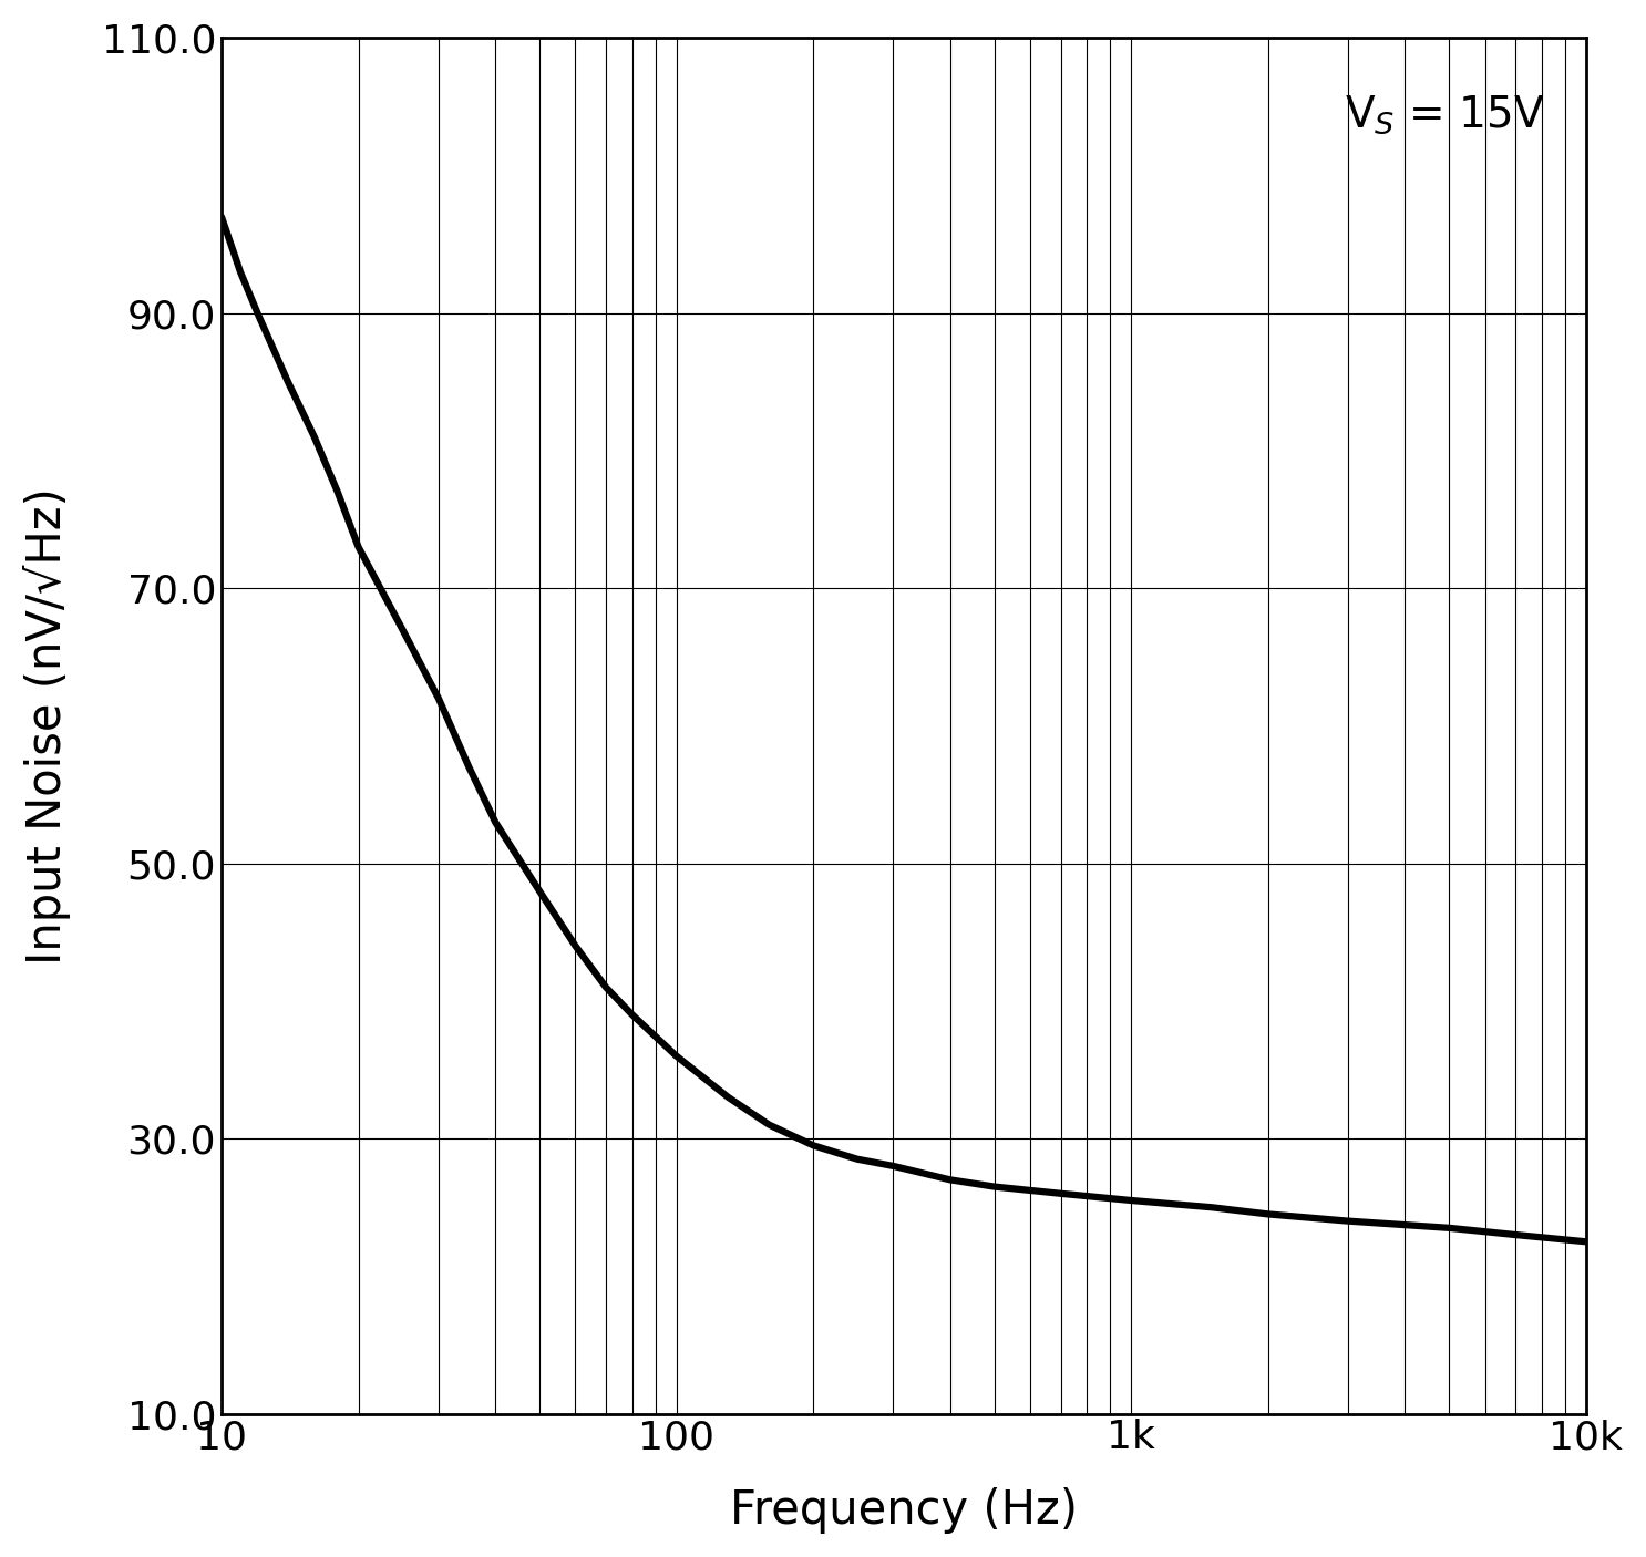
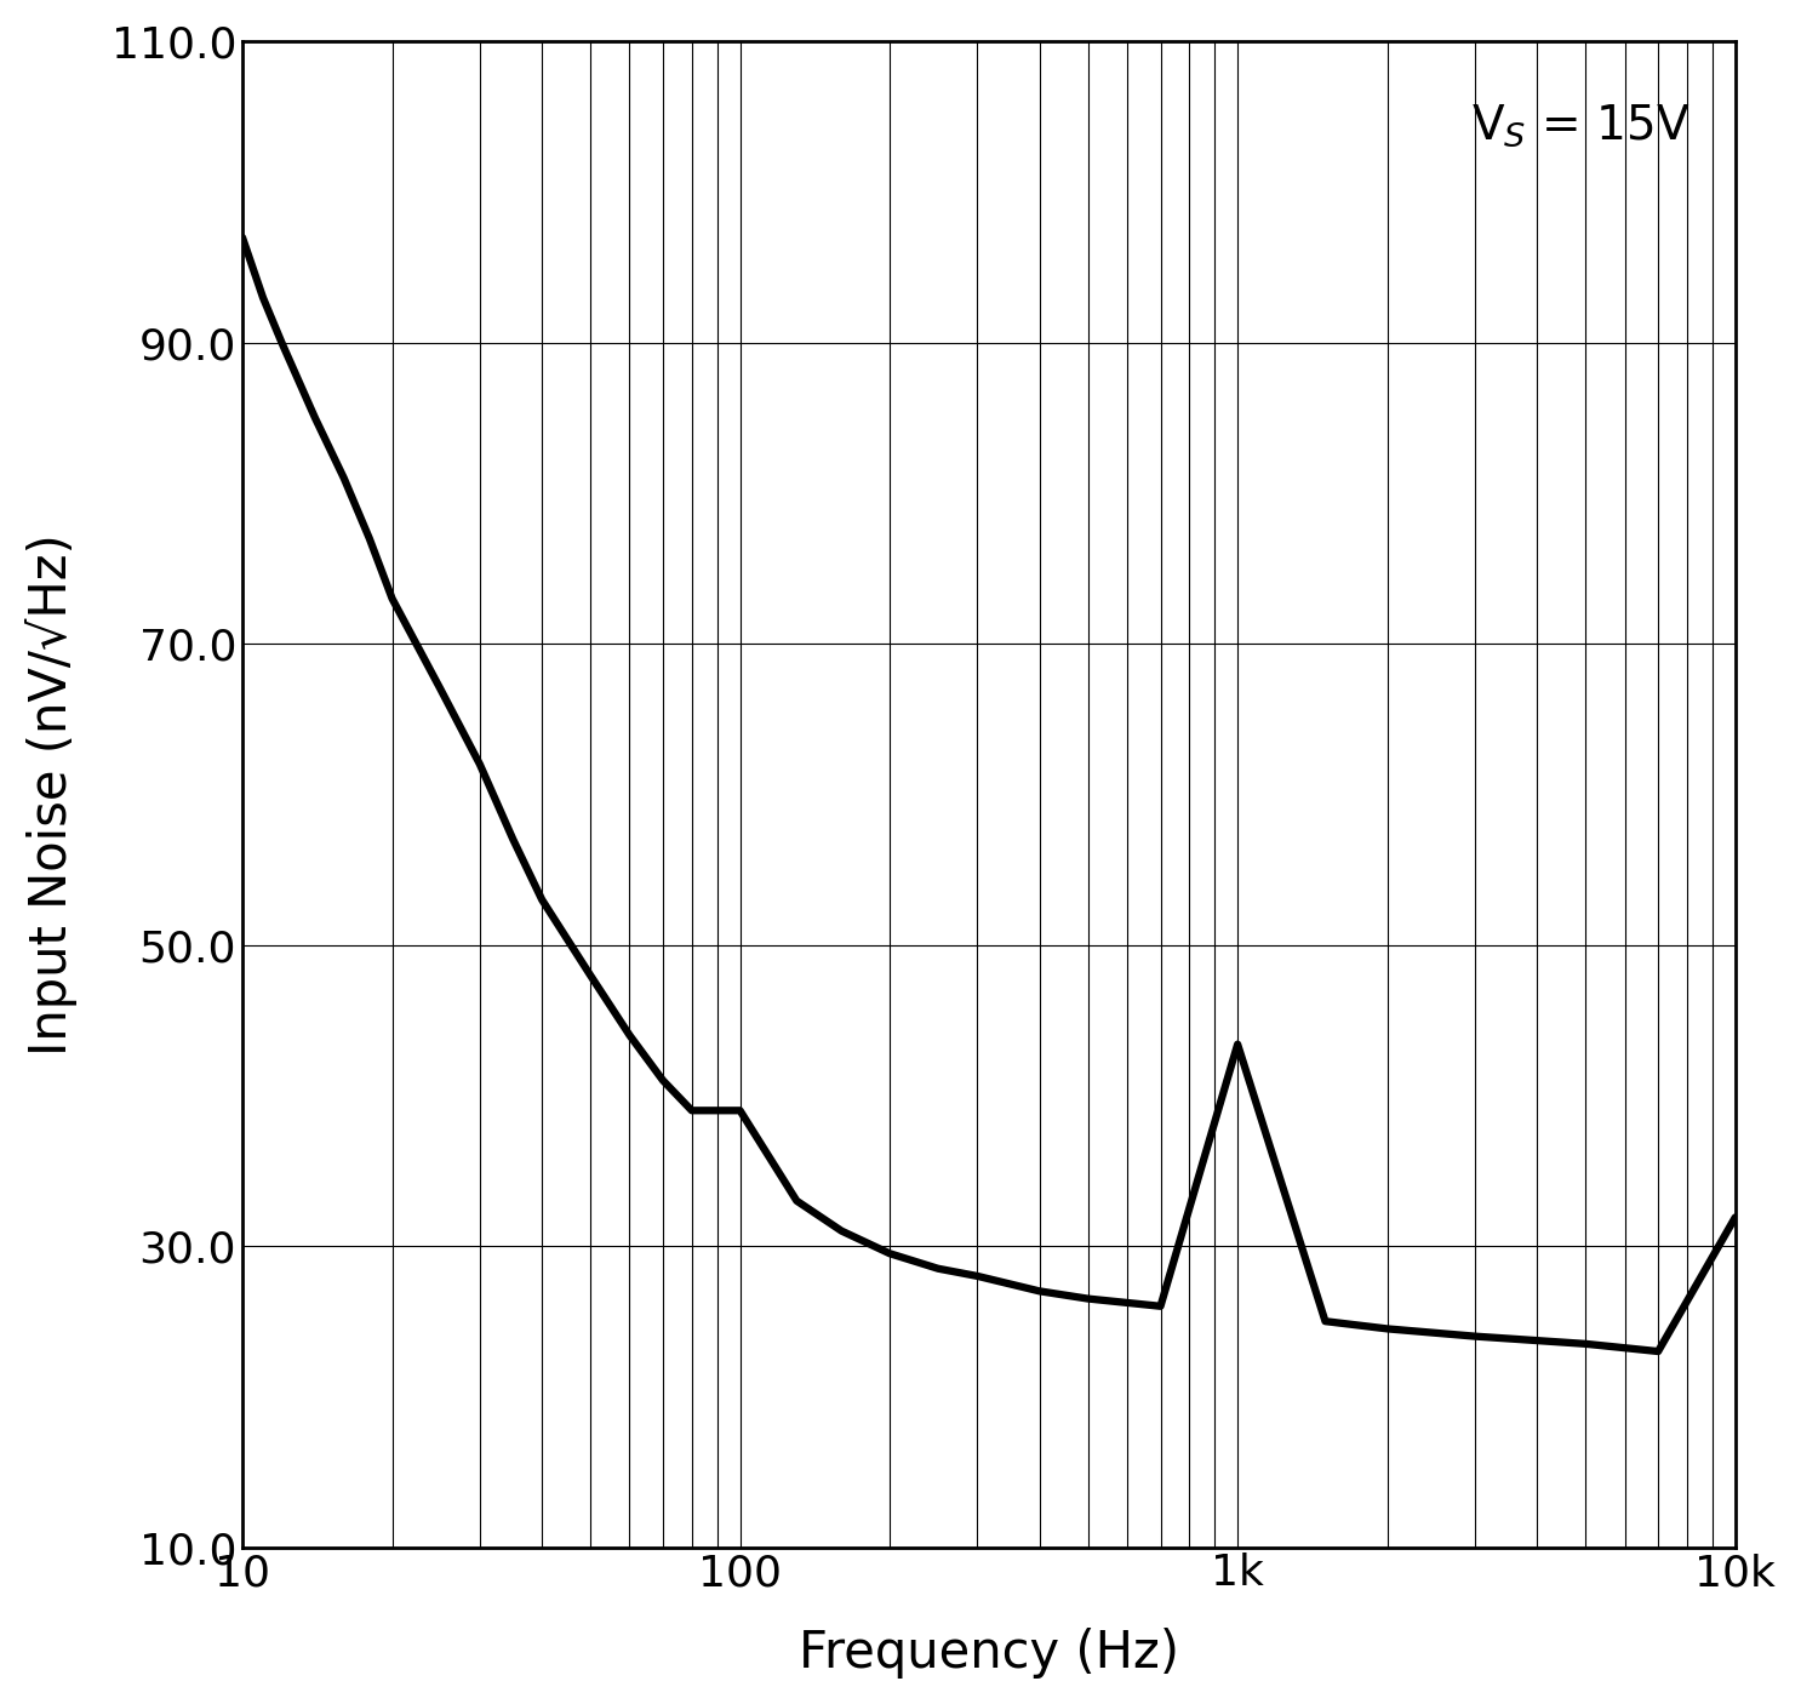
100: 36.0 -> 39.0
1k: 25.5 -> 43.4
10k: 22.5 -> 31.9
